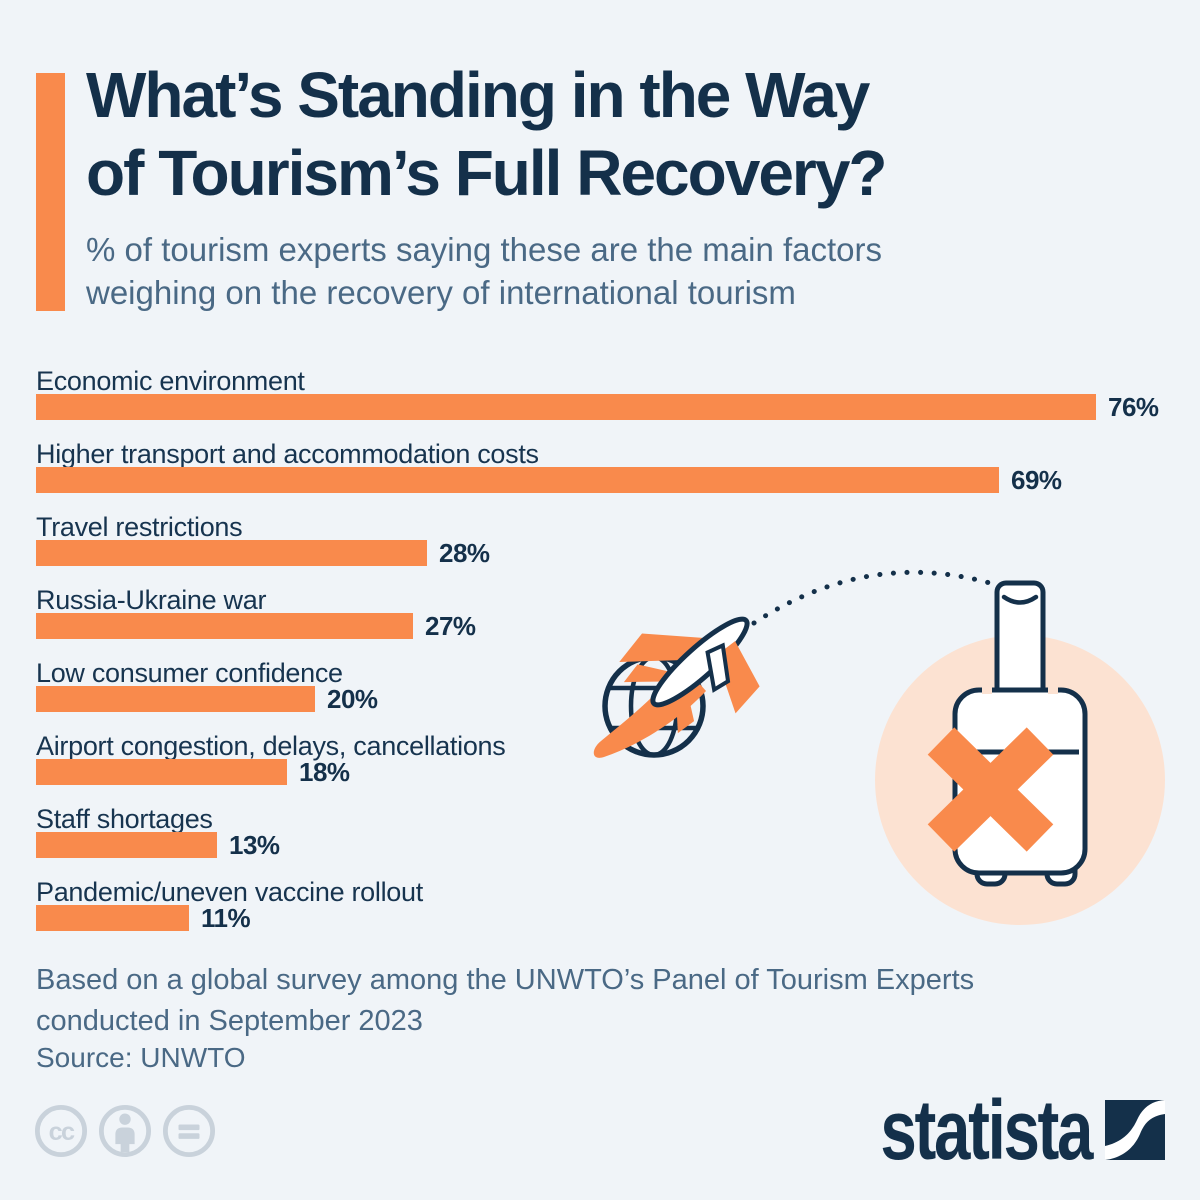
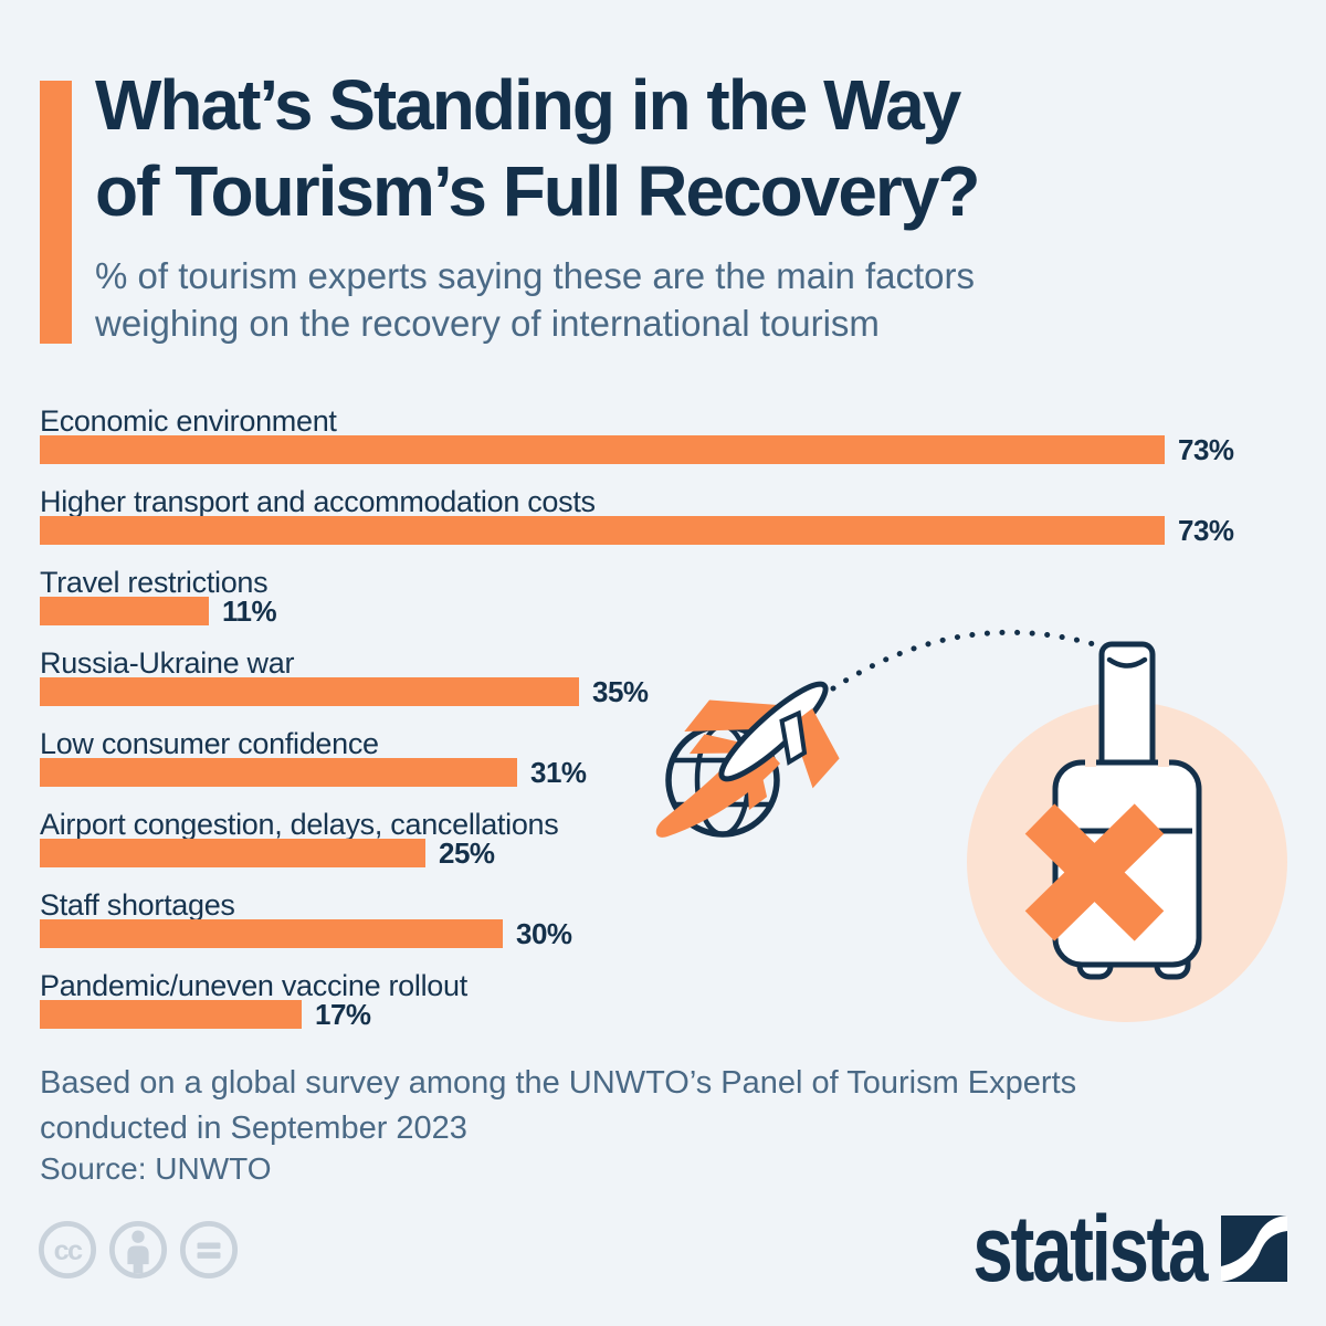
Economic environment: 76% -> 73%
Higher transport and accommodation costs: 69% -> 73%
Travel restrictions: 28% -> 11%
Russia-Ukraine war: 27% -> 35%
Low consumer confidence: 20% -> 31%
Airport congestion, delays, cancellations: 18% -> 25%
Staff shortages: 13% -> 30%
Pandemic/uneven vaccine rollout: 11% -> 17%
